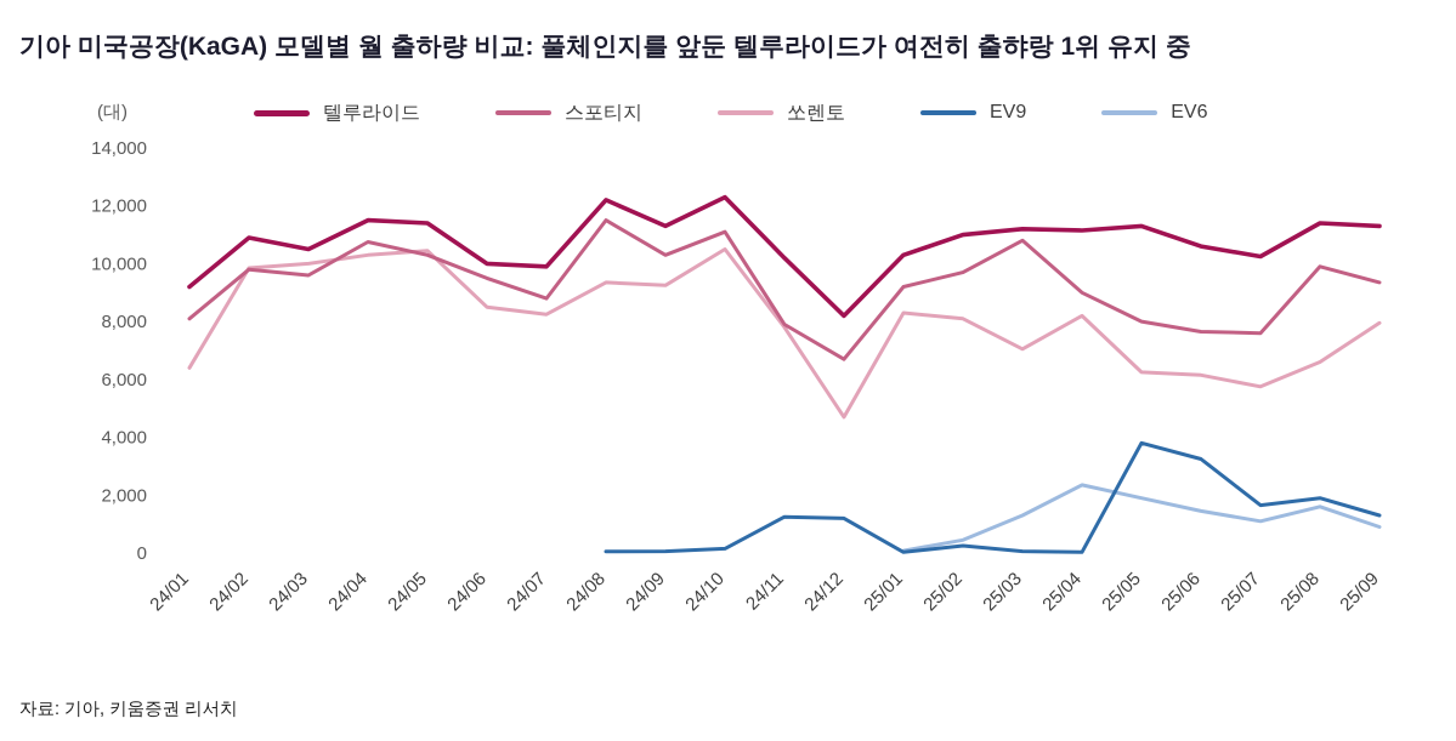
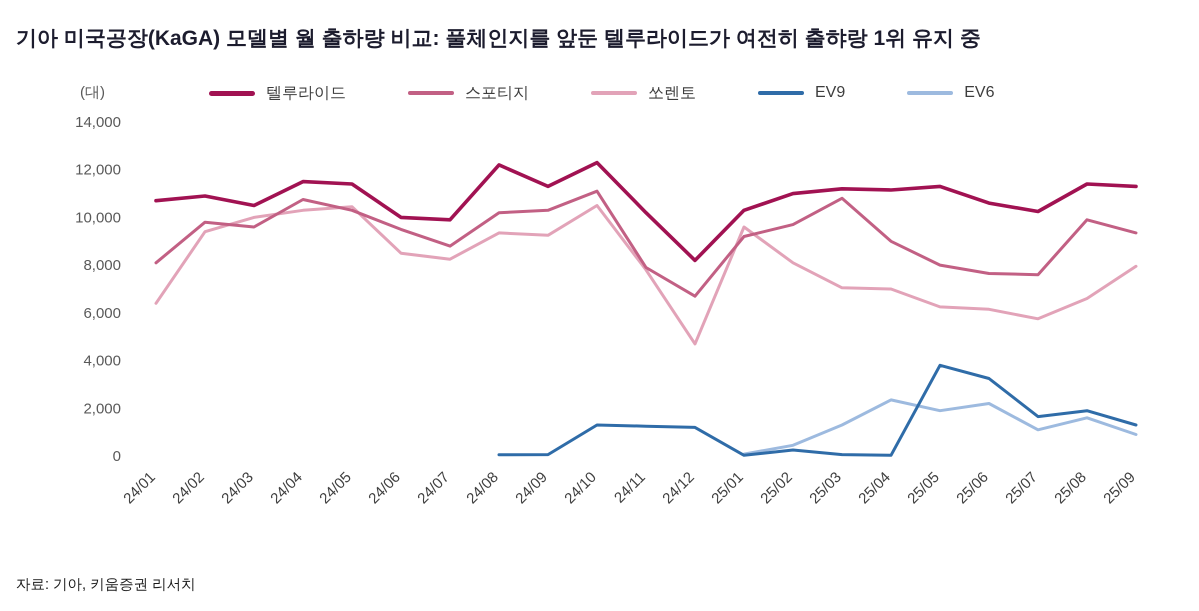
텔루라이드/24/01: 9200 -> 10700
쏘렌토/24/02: 9800 -> 9400
스포티지/24/08: 11500 -> 10200
EV9/24/10: 200 -> 1300
쏘렌토/25/01: 8300 -> 9600
쏘렌토/25/04: 8200 -> 7000
EV6/25/06: 1400 -> 2200
